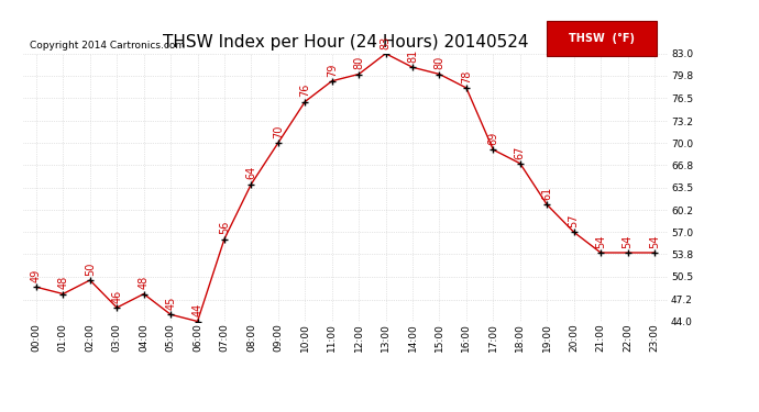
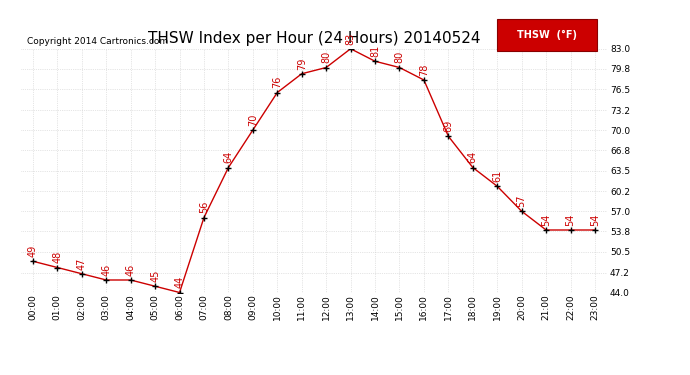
02:00: 50 -> 47
04:00: 48 -> 46
18:00: 67 -> 64
